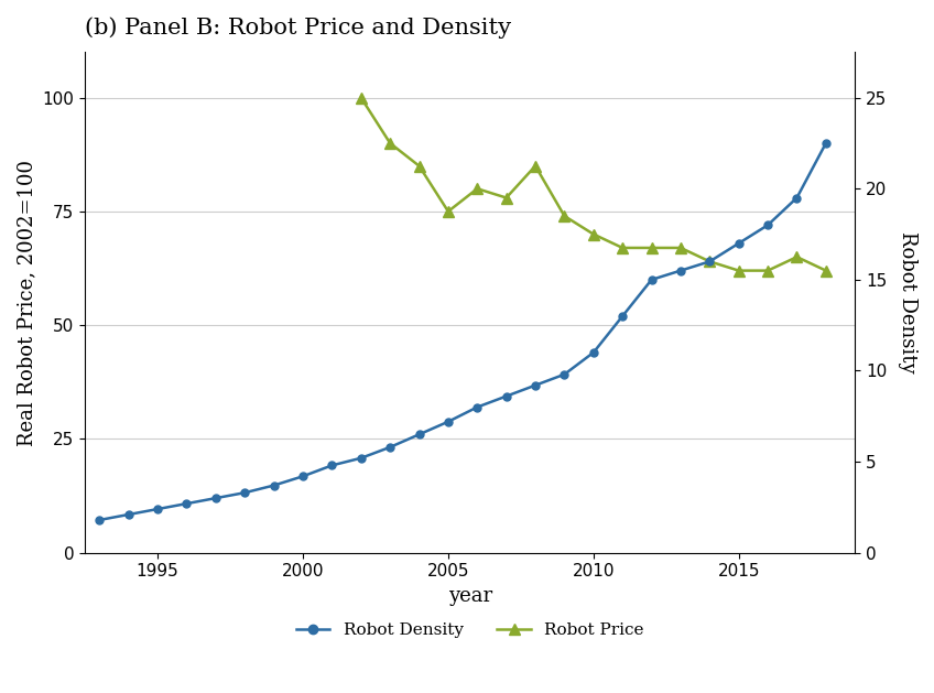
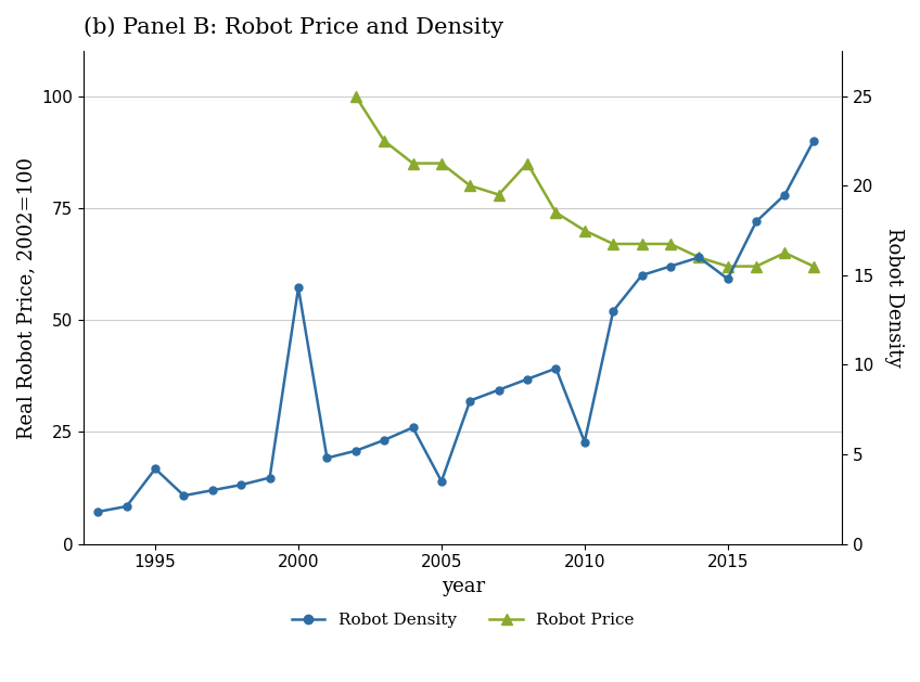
Robot Density/1995: 2.4 -> 4.2
Robot Density/2000: 4.2 -> 14.3
Robot Density/2005: 7.2 -> 3.5
Robot Price/2005: 75 -> 85
Robot Density/2010: 11.0 -> 5.7
Robot Density/2015: 17.0 -> 14.8
